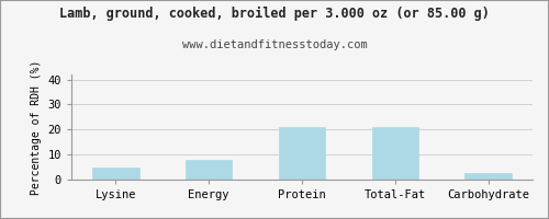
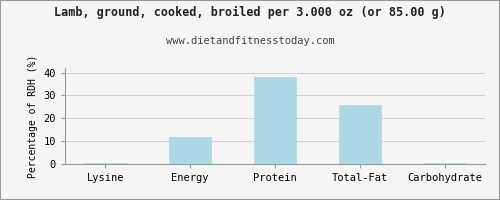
Lysine: 5.0 -> 0.5
Energy: 8.0 -> 12.0
Protein: 21.0 -> 38.0
Total-Fat: 21.0 -> 26.0
Carbohydrate: 2.5 -> 0.3
